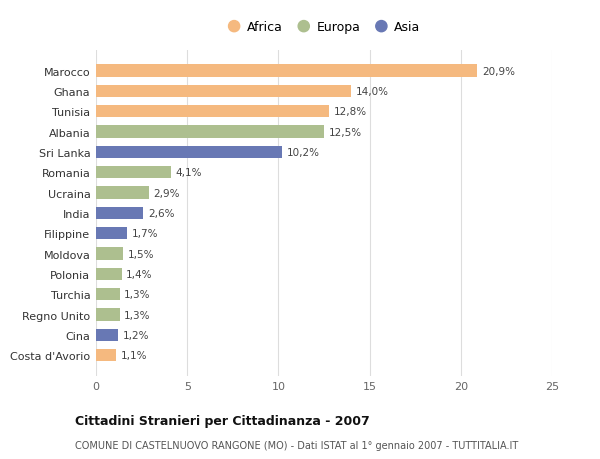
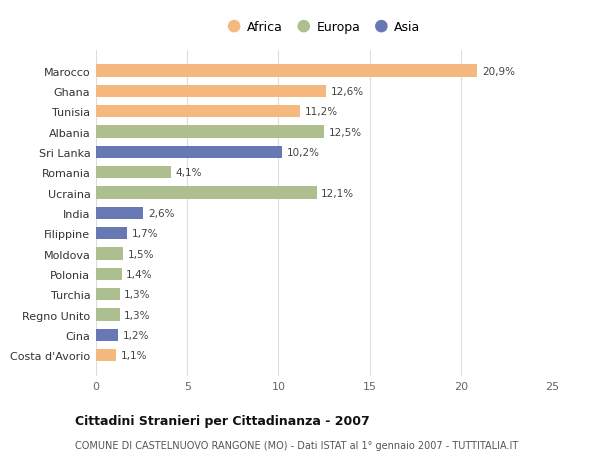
Ghana: 14,0% -> 12,6%
Tunisia: 12,8% -> 11,2%
Ucraina: 2,9% -> 12,1%
